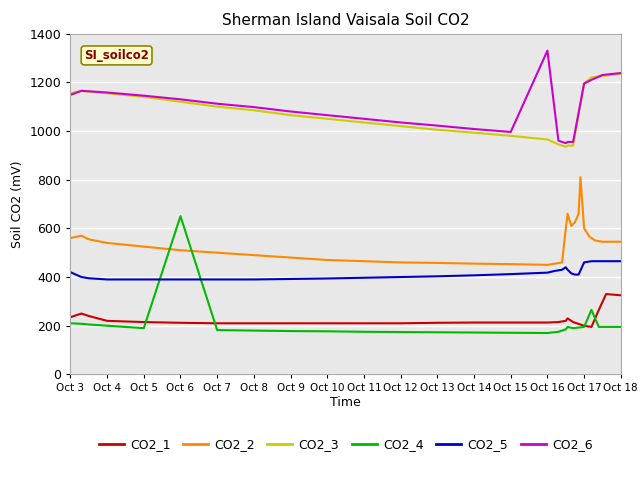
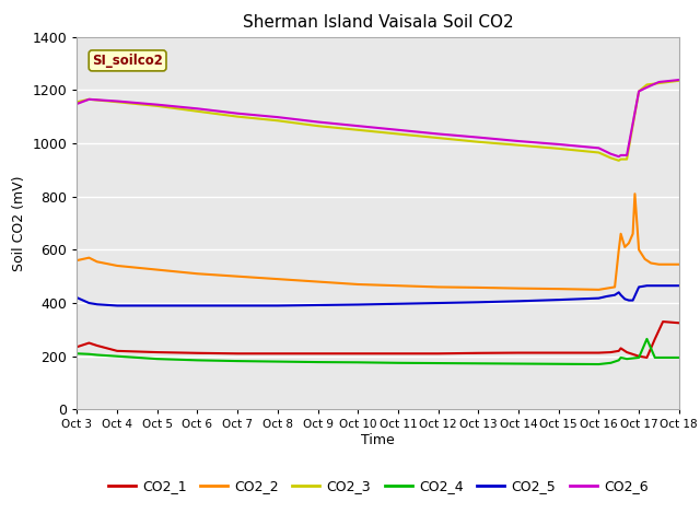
CO2_4/Oct 6: 650 -> 185
CO2_6/Oct 16: 1330 -> 982
